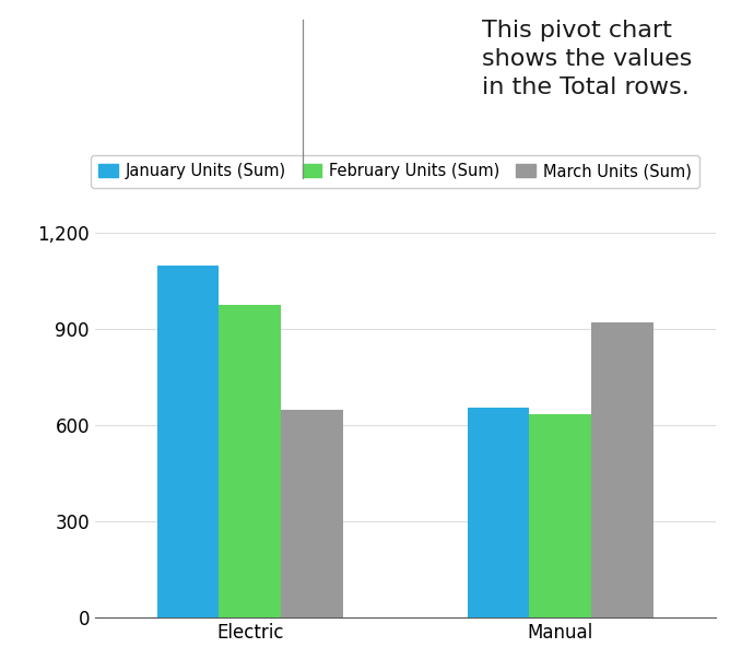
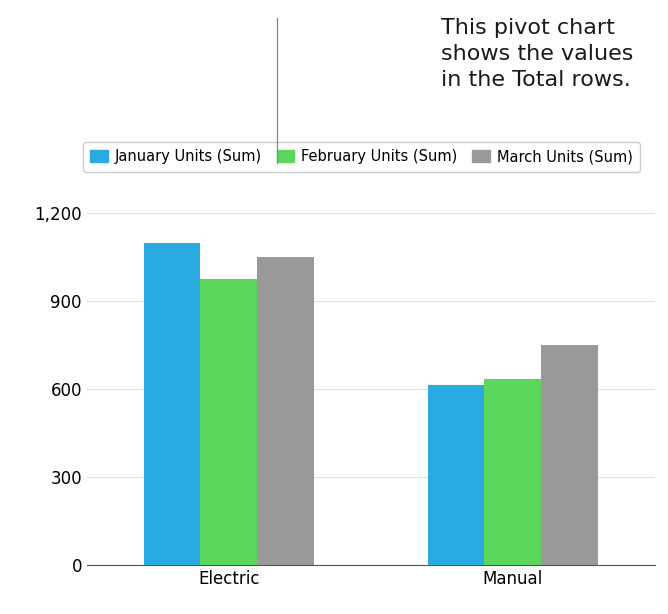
March Units (Sum)/Electric: 650 -> 1,050
January Units (Sum)/Manual: 655 -> 615
March Units (Sum)/Manual: 920 -> 750
